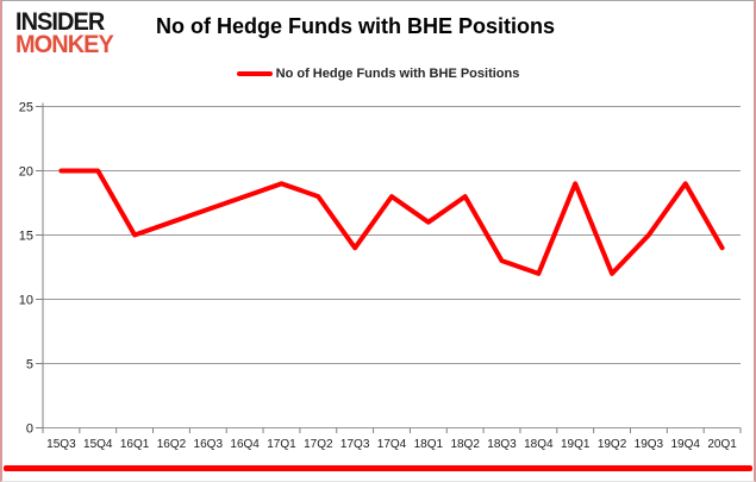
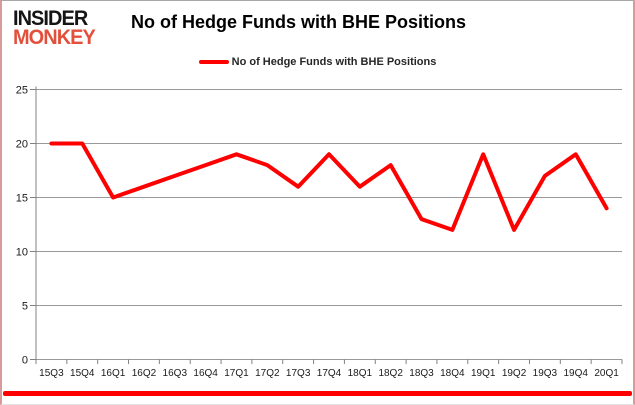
17Q3: 14 -> 16
17Q4: 18 -> 19
19Q3: 15 -> 17
